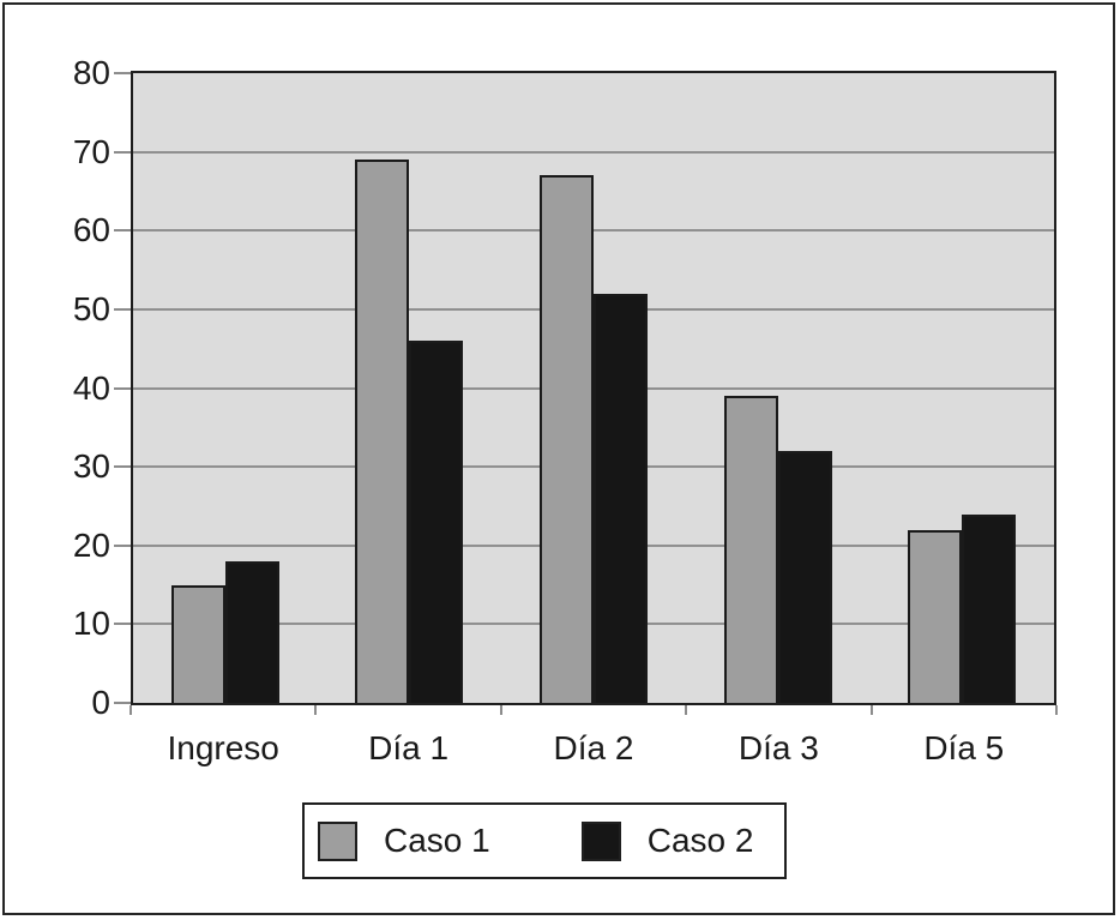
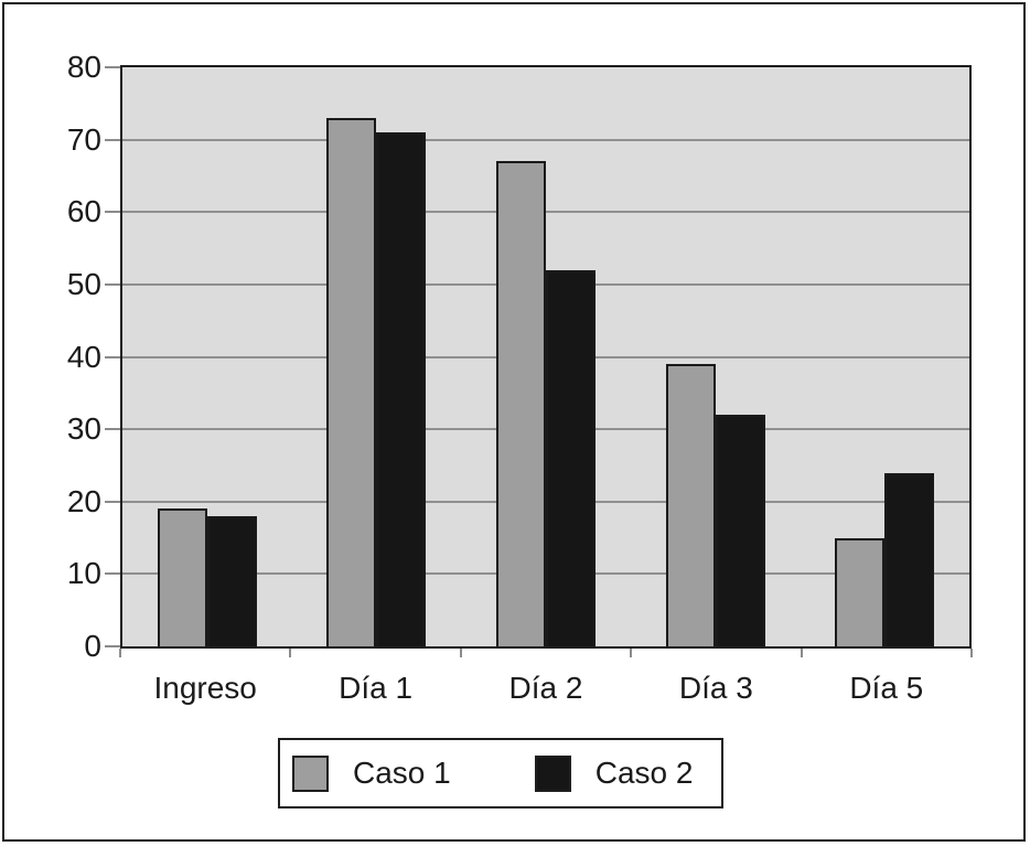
Caso 1/Ingreso: 15 -> 19
Caso 1/Día 1: 69 -> 73
Caso 2/Día 1: 46 -> 71
Caso 1/Día 5: 22 -> 15
